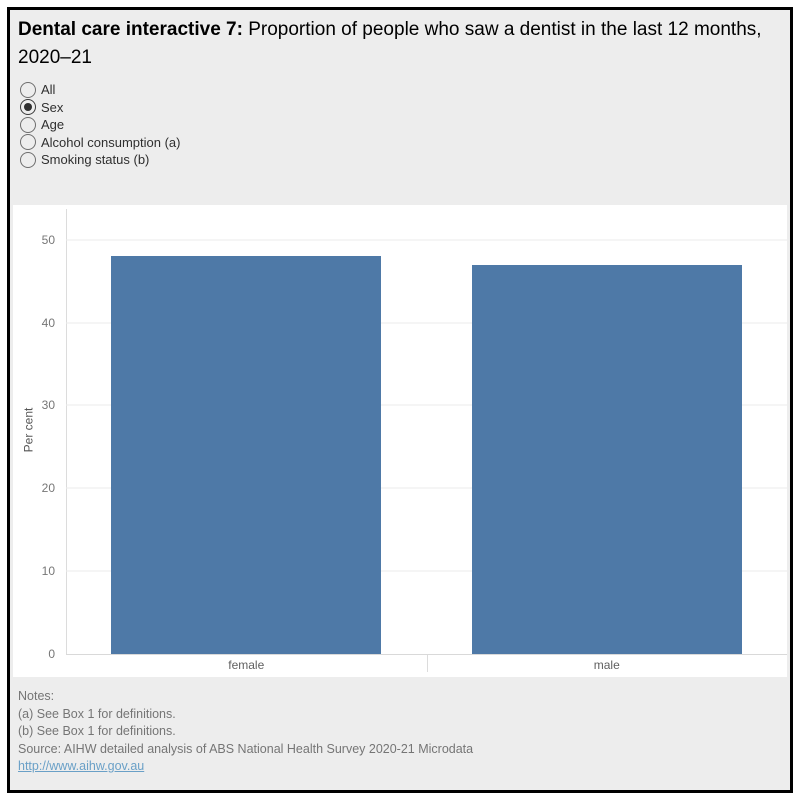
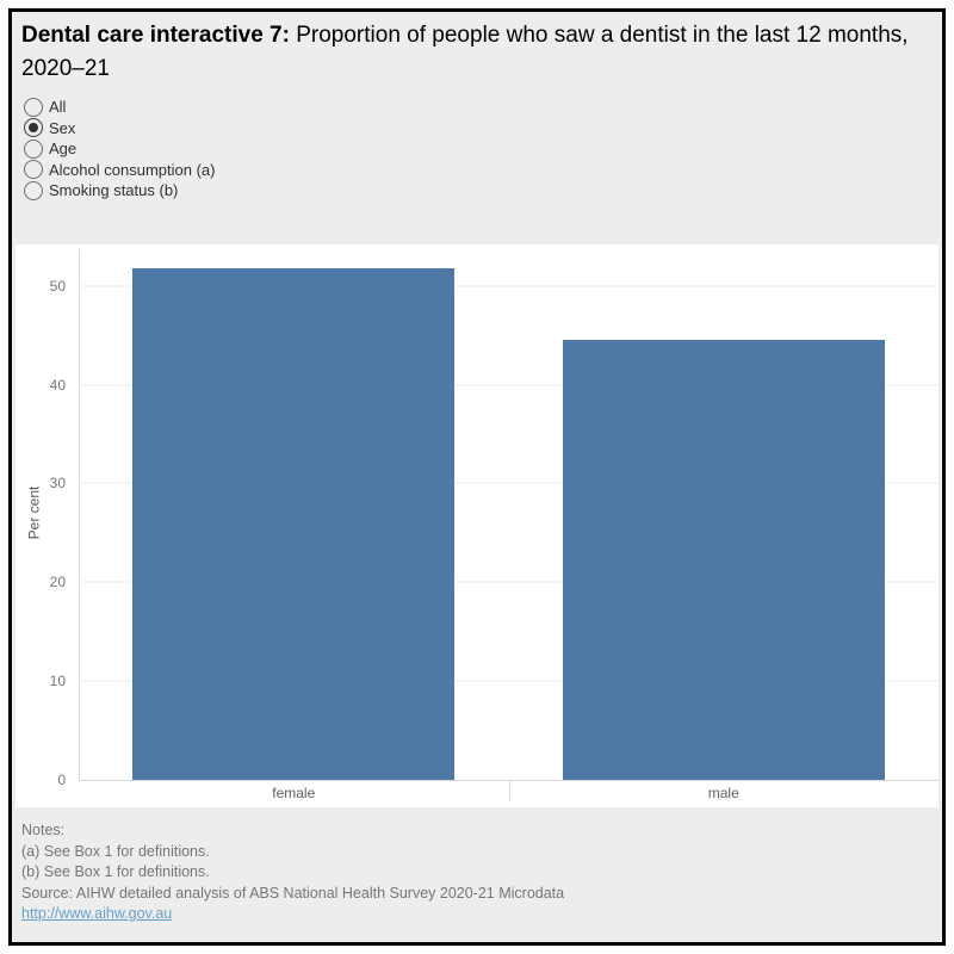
female: 48 -> 52
male: 47 -> 45
